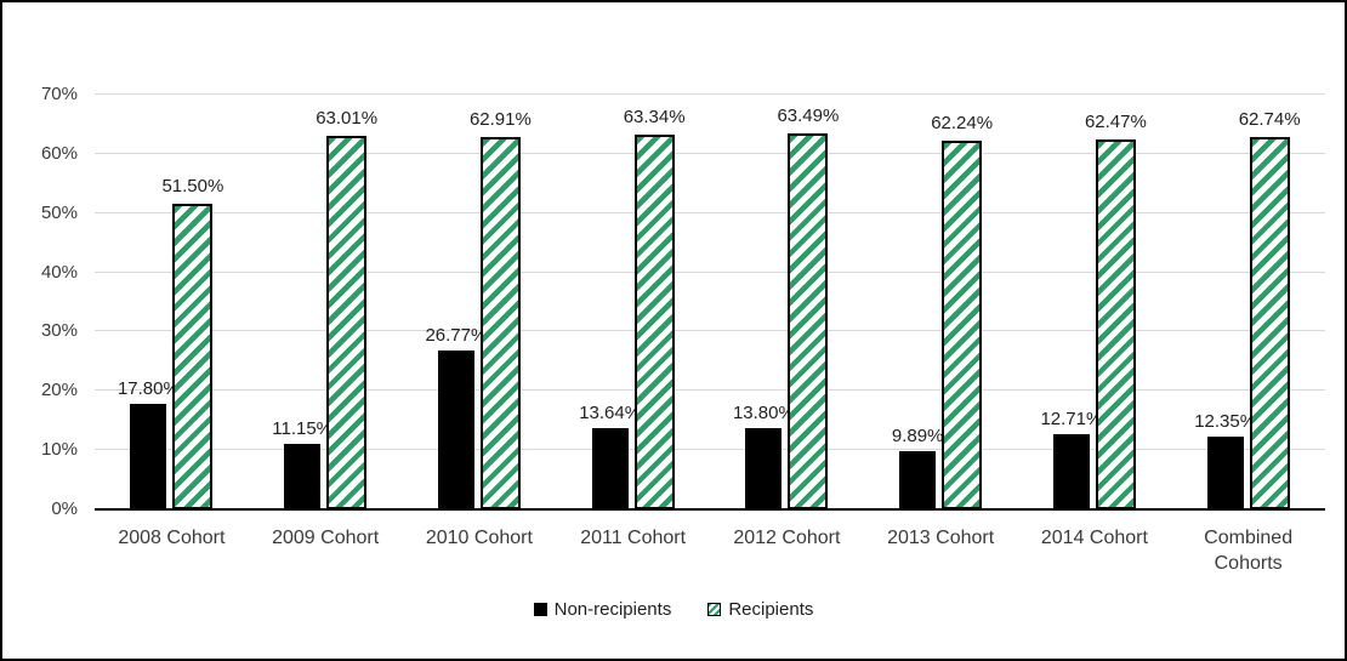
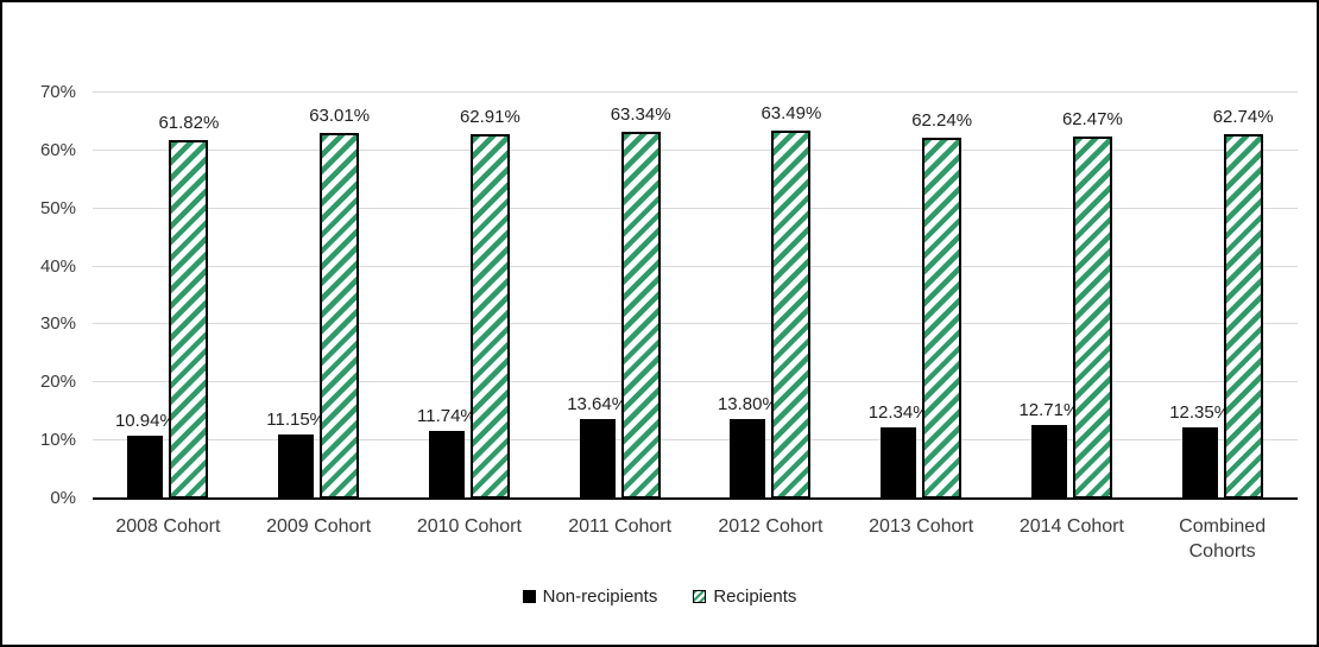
Non-recipients/2008 Cohort: 17.80% -> 10.94%
Recipients/2008 Cohort: 51.50% -> 61.82%
Non-recipients/2010 Cohort: 26.77% -> 11.74%
Non-recipients/2013 Cohort: 9.89% -> 12.34%
